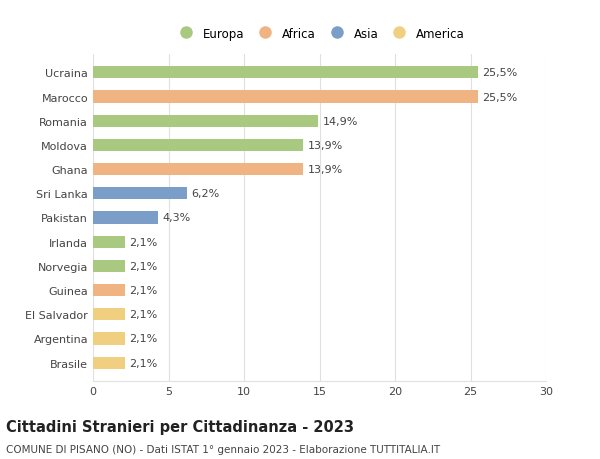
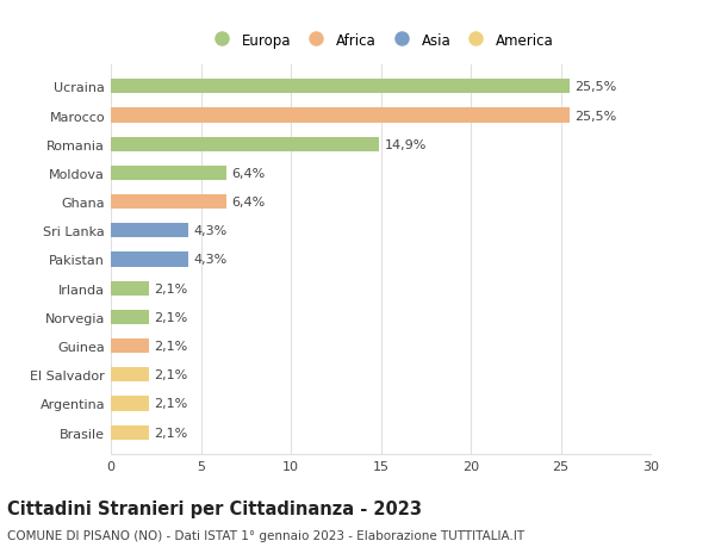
Moldova: 13,9% -> 6,4%
Ghana: 13,9% -> 6,4%
Sri Lanka: 6,2% -> 4,3%
